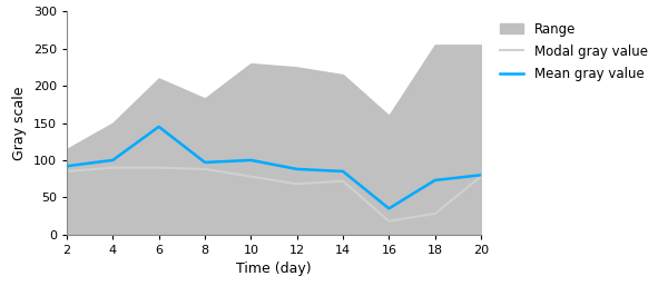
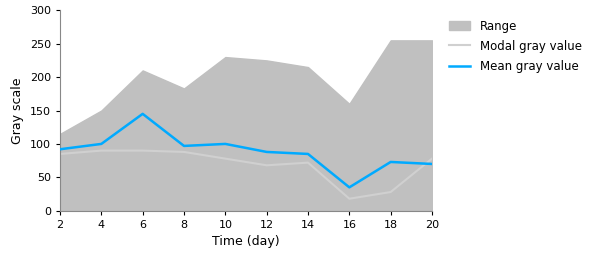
Mean gray value/20: 80 -> 70
